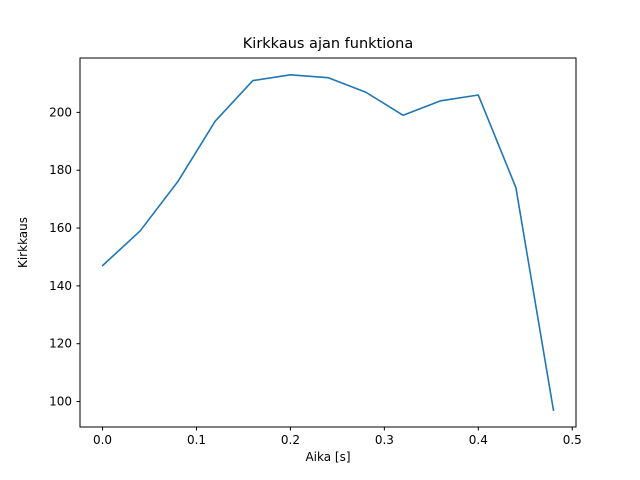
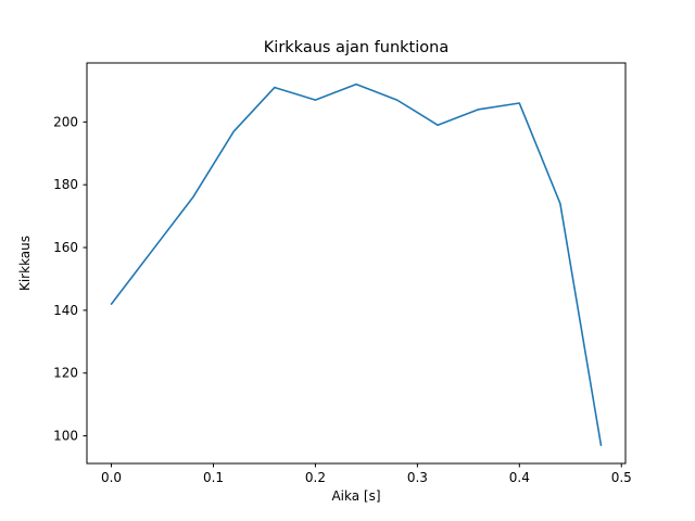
0.0: 147 -> 142
0.2: 213 -> 207
